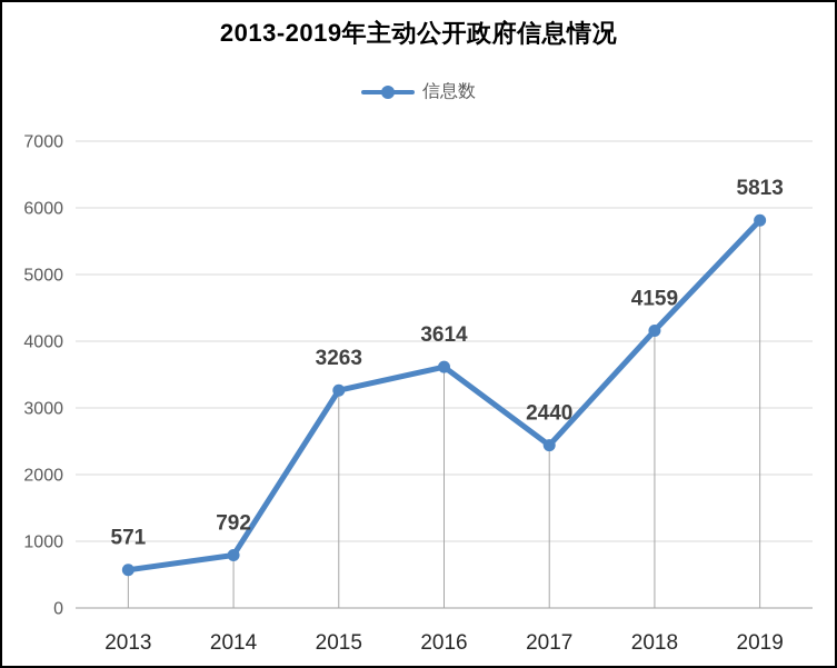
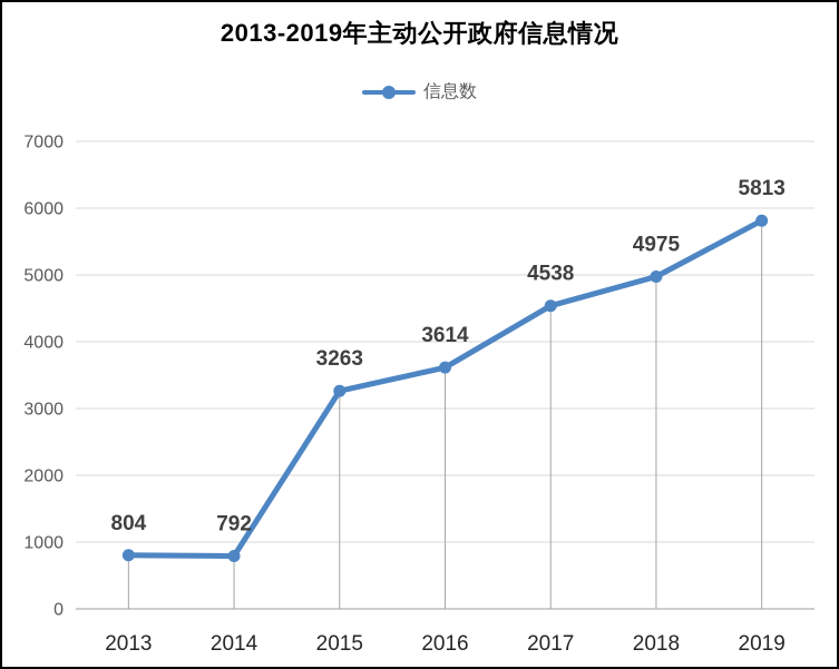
2013: 571 -> 804
2017: 2440 -> 4538
2018: 4159 -> 4975
